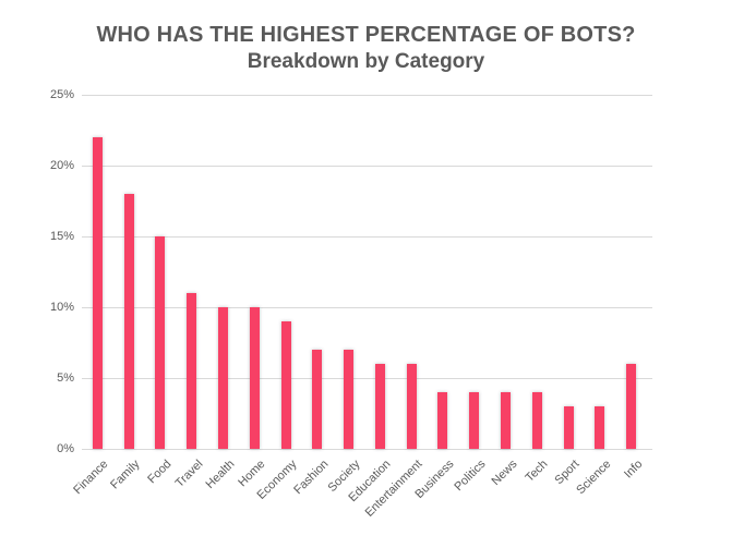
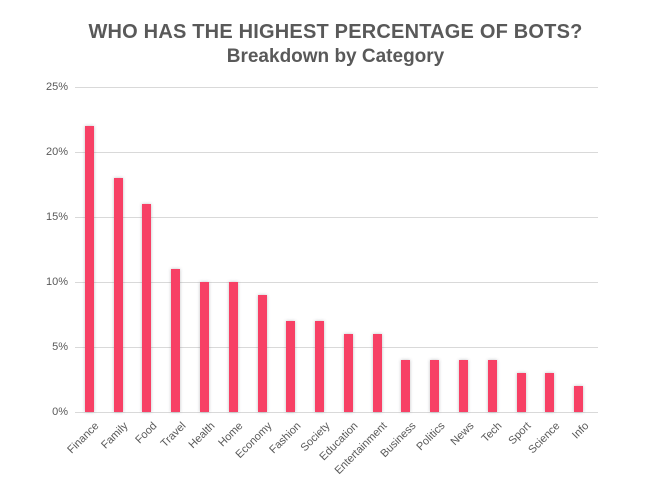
Food: 15% -> 16%
Info: 6% -> 2%
